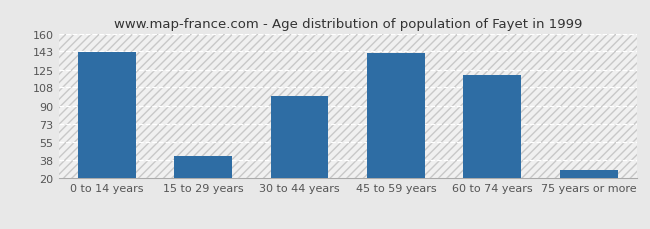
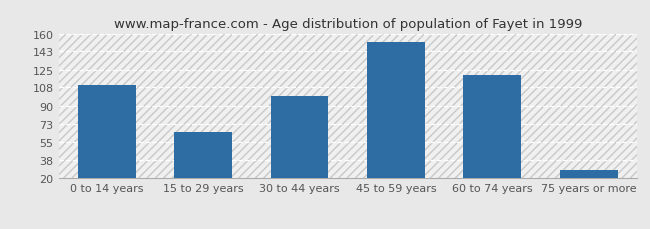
0 to 14 years: 142 -> 110
15 to 29 years: 42 -> 65
45 to 59 years: 141 -> 152
